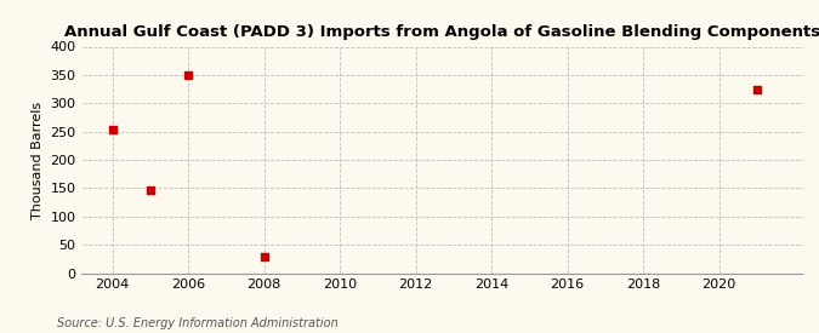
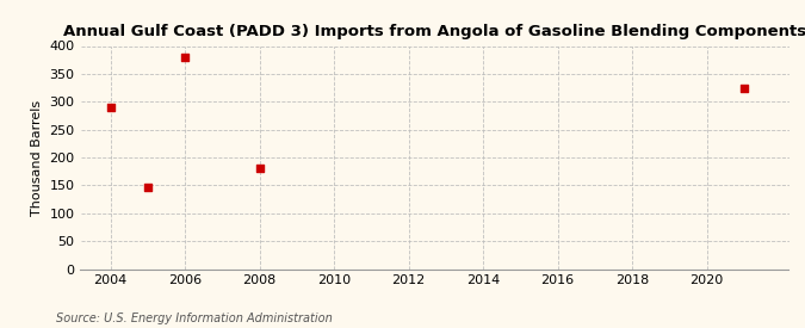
2004: 253 -> 290
2006: 350 -> 380
2008: 28 -> 180
